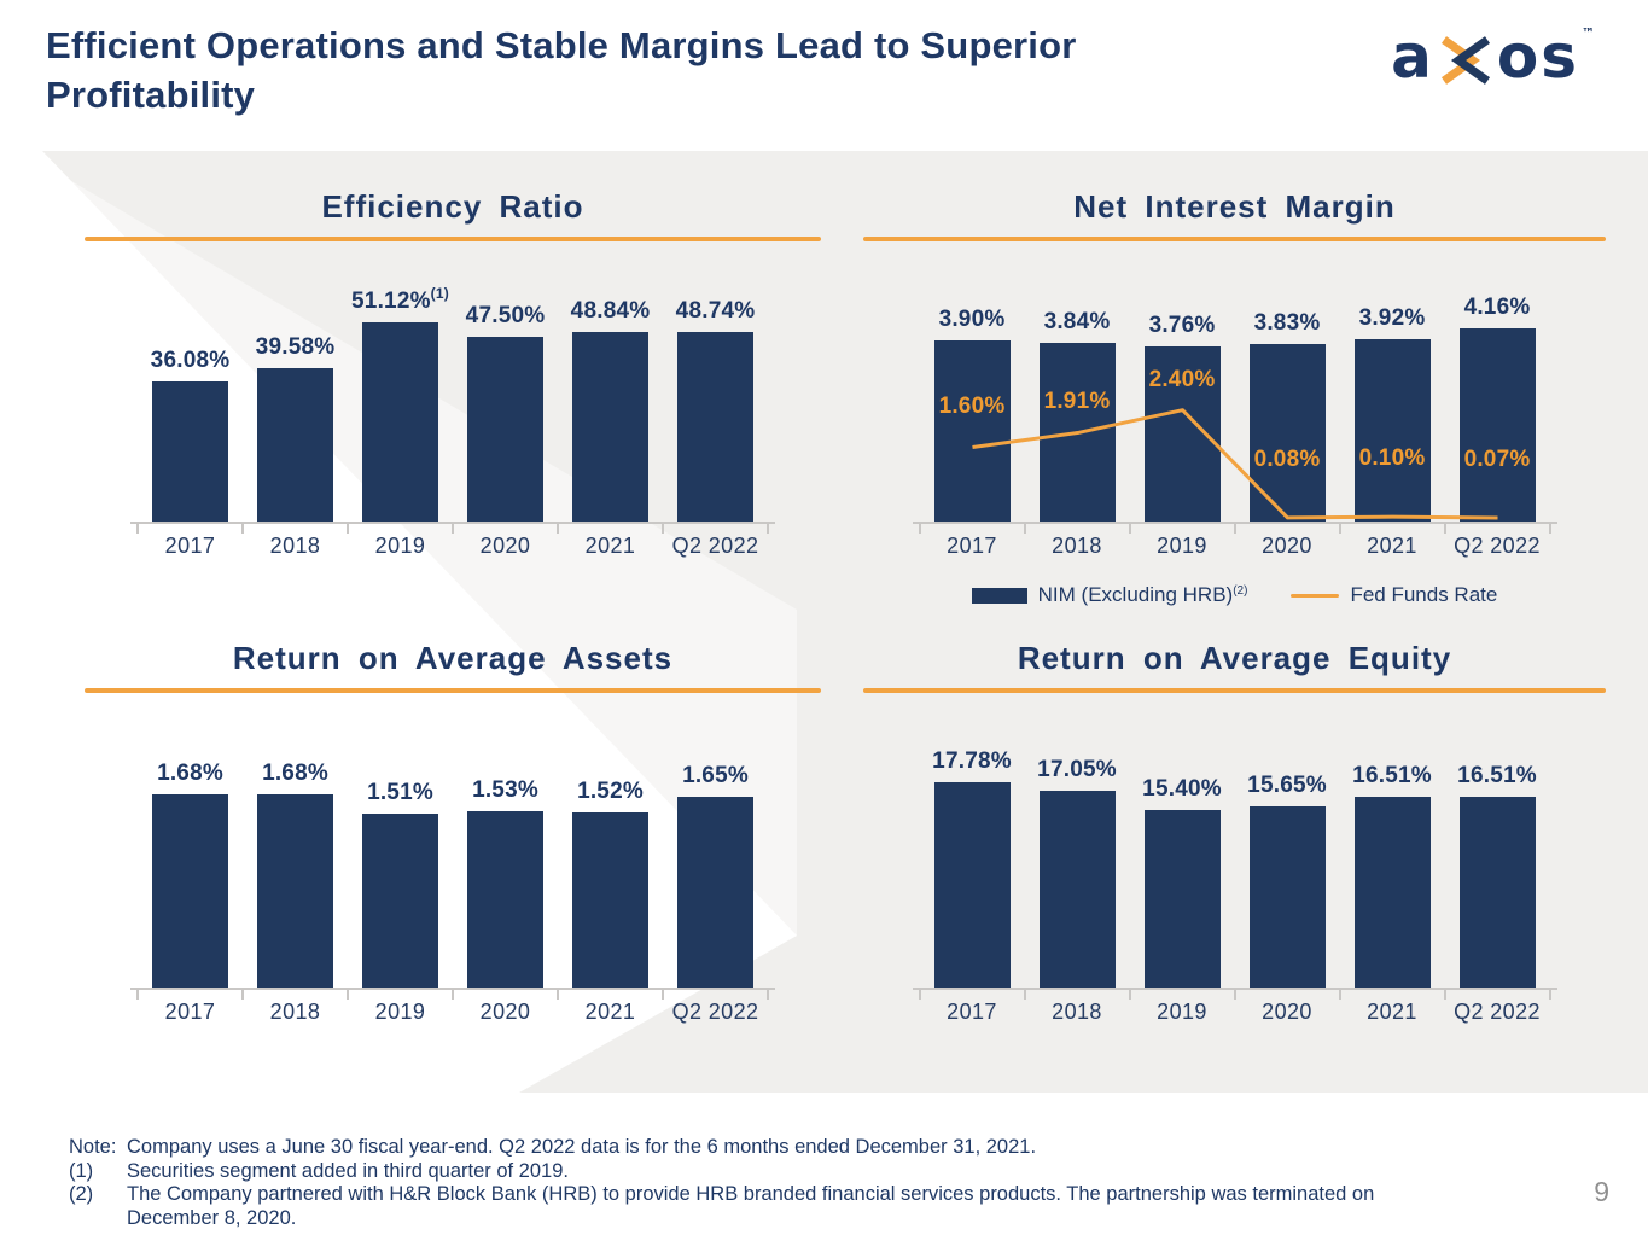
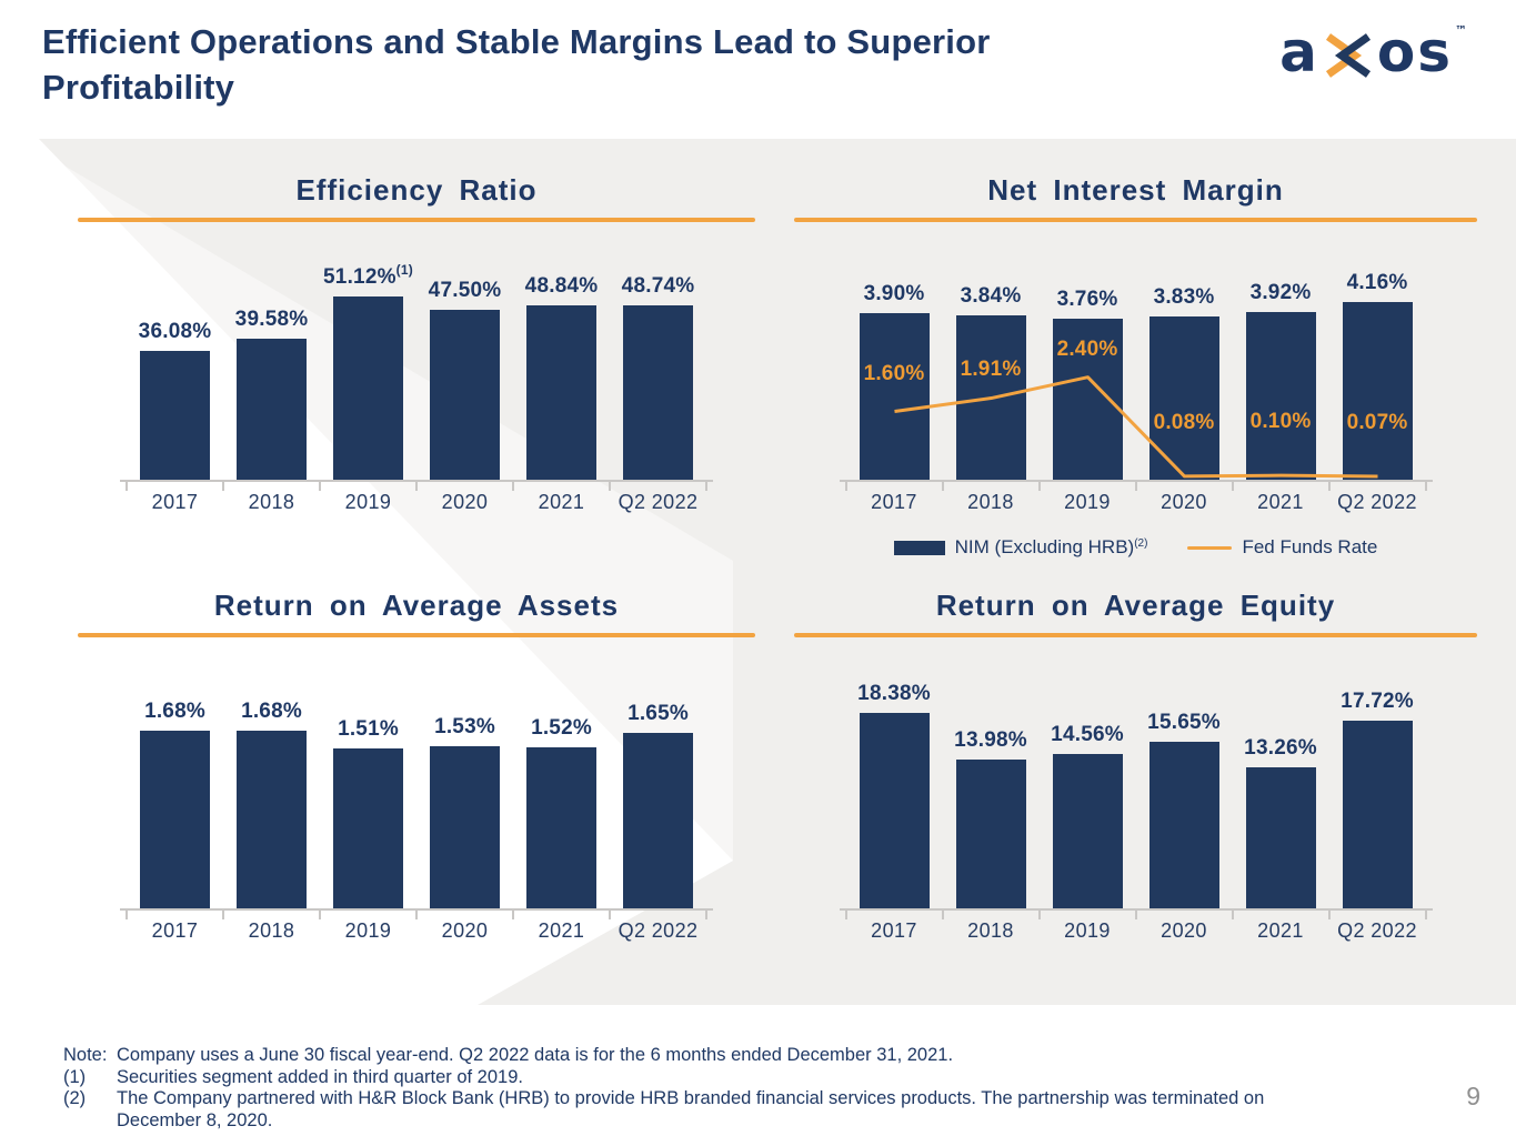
Return on Average Equity/2017: 17.78% -> 18.38%
Return on Average Equity/2018: 17.05% -> 13.98%
Return on Average Equity/2019: 15.40% -> 14.56%
Return on Average Equity/2021: 16.51% -> 13.26%
Return on Average Equity/Q2 2022: 16.51% -> 17.72%
